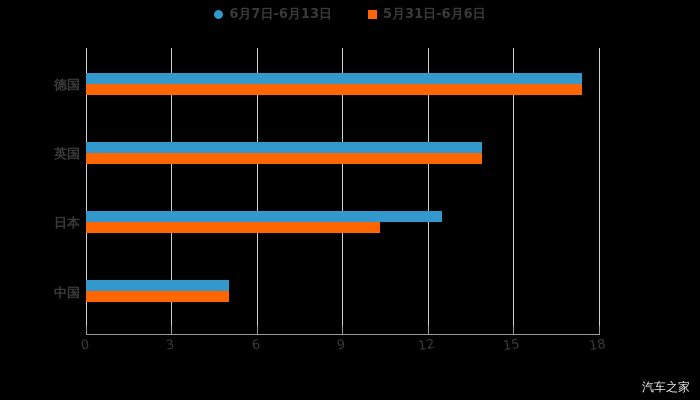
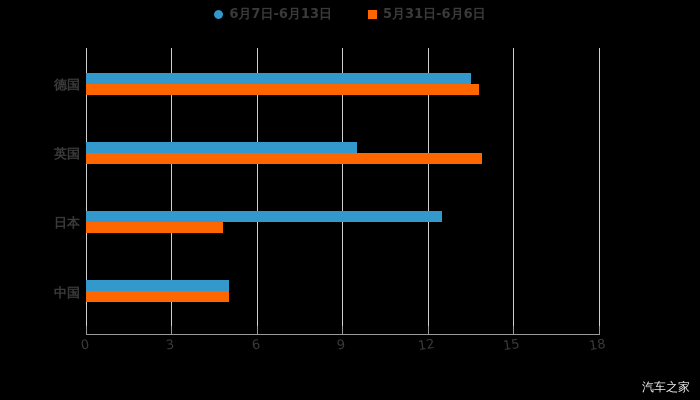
6月7日-6月13日/德国: 17.4 -> 13.5
5月31日-6月6日/德国: 17.4 -> 13.8
6月7日-6月13日/英国: 13.9 -> 9.5
5月31日-6月6日/日本: 10.3 -> 4.8
